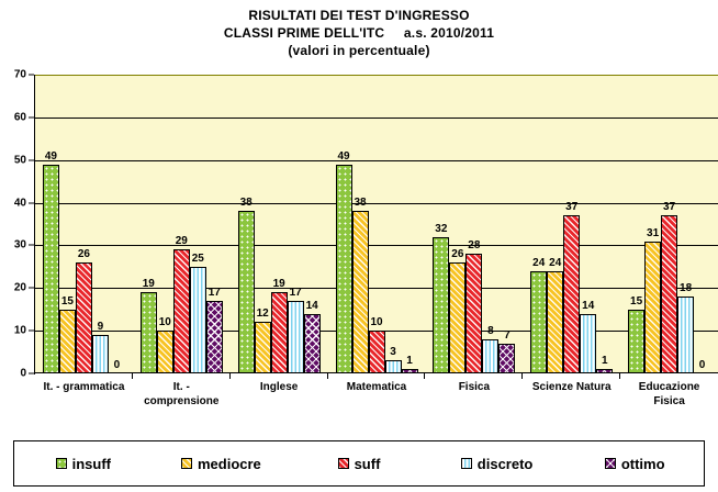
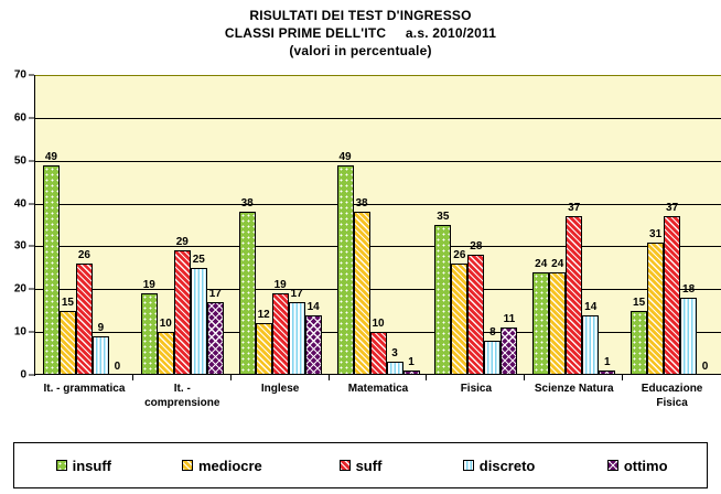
insuff/Fisica: 32 -> 35
ottimo/Fisica: 7 -> 11
